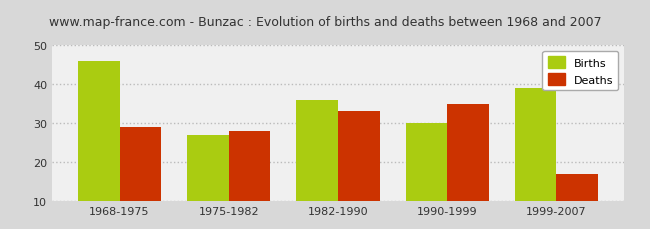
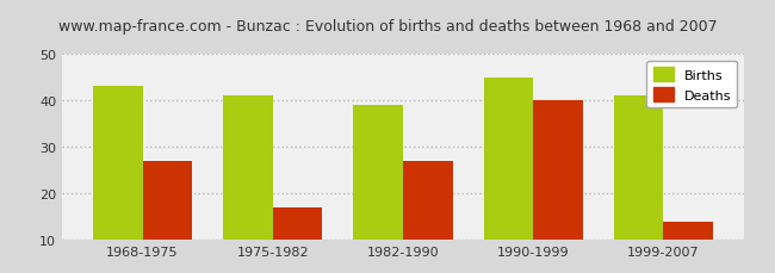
Births/1968-1975: 46 -> 43
Deaths/1968-1975: 29 -> 27
Births/1975-1982: 27 -> 41
Deaths/1975-1982: 28 -> 17
Births/1982-1990: 36 -> 39
Deaths/1982-1990: 33 -> 27
Births/1990-1999: 30 -> 45
Deaths/1990-1999: 35 -> 40
Births/1999-2007: 39 -> 41
Deaths/1999-2007: 17 -> 14
